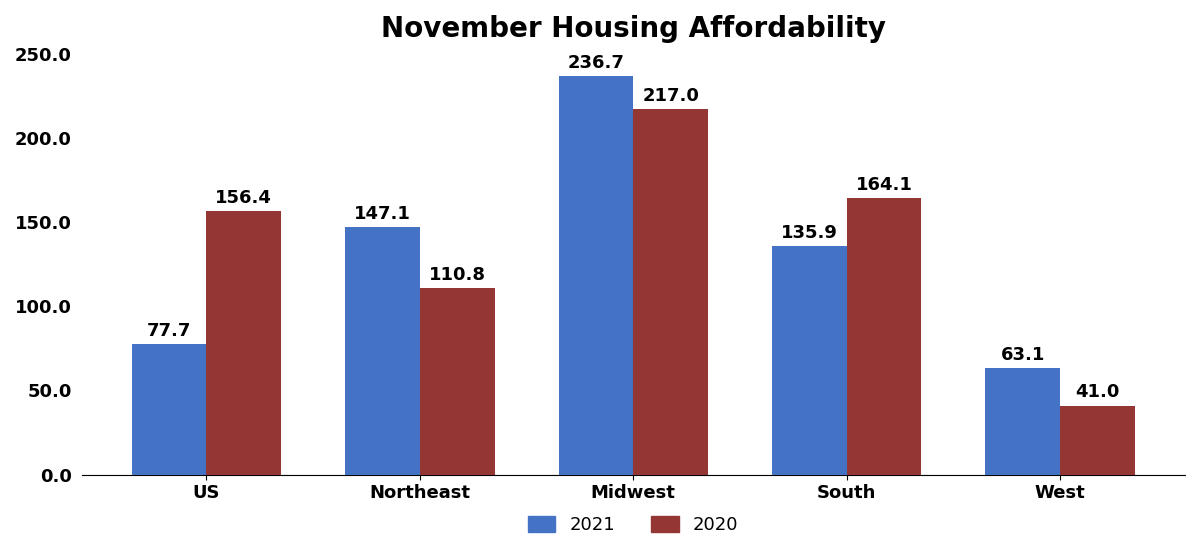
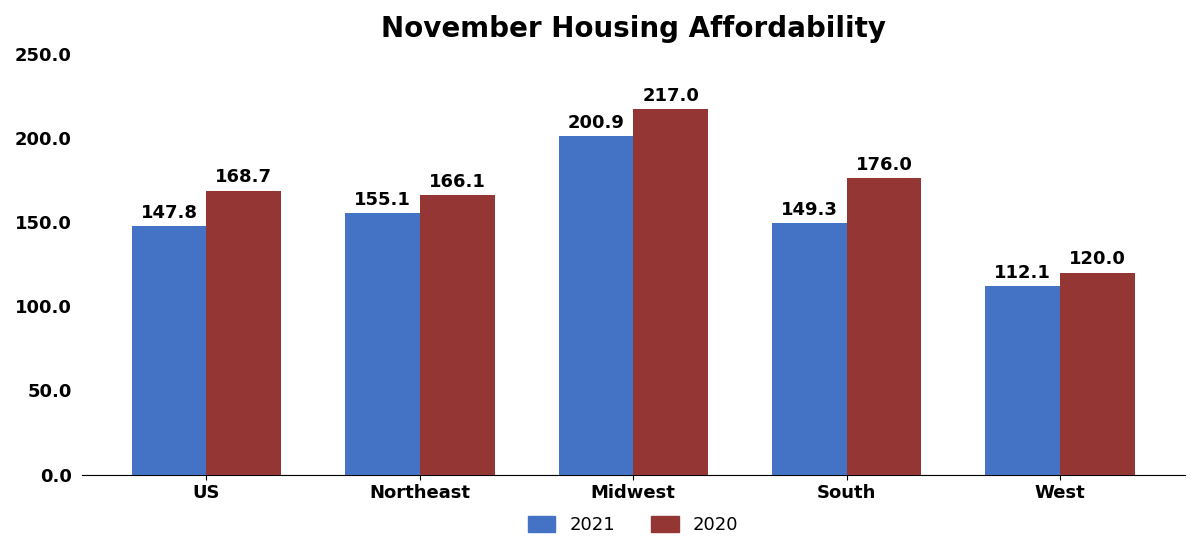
2021/US: 77.7 -> 147.8
2020/US: 156.4 -> 168.7
2021/Northeast: 147.1 -> 155.1
2020/Northeast: 110.8 -> 166.1
2021/Midwest: 236.7 -> 200.9
2021/South: 135.9 -> 149.3
2020/South: 164.1 -> 176.0
2021/West: 63.1 -> 112.1
2020/West: 41.0 -> 120.0
